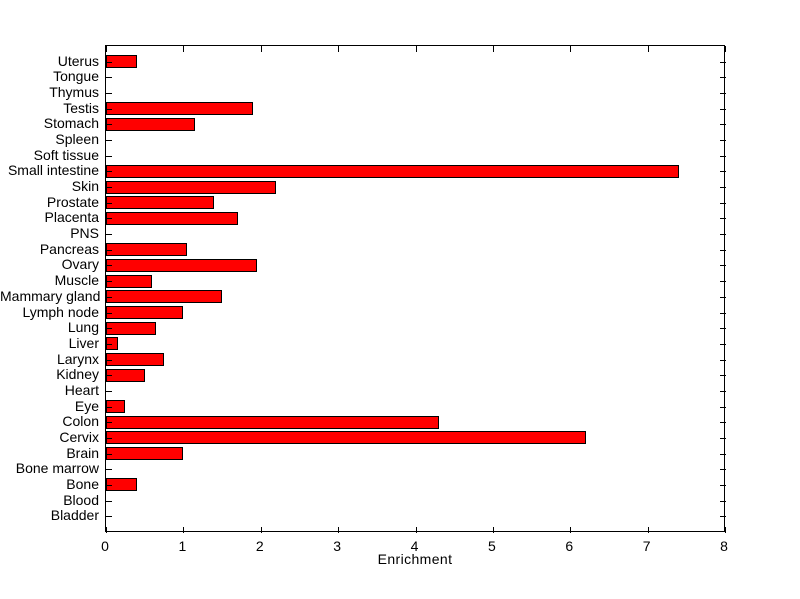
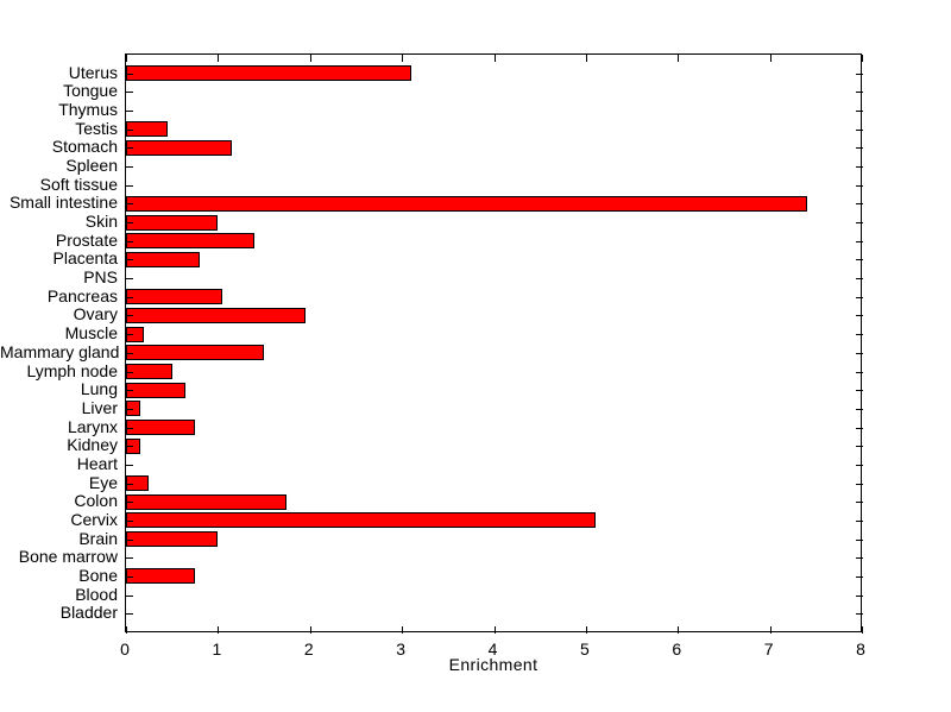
Uterus: 0.4 -> 3.1
Testis: 1.9 -> 0.5
Skin: 2.2 -> 1.0
Placenta: 1.7 -> 0.8
Muscle: 0.6 -> 0.2
Lymph node: 1.0 -> 0.5
Kidney: 0.5 -> 0.1
Colon: 4.3 -> 1.8
Cervix: 6.2 -> 5.1
Bone: 0.4 -> 0.8
